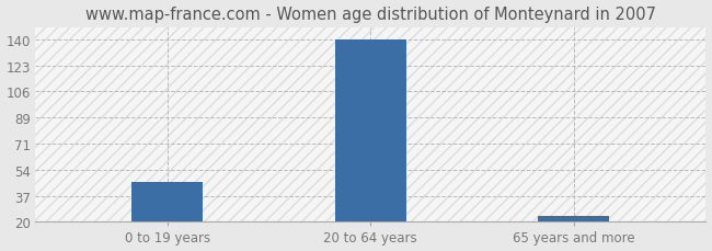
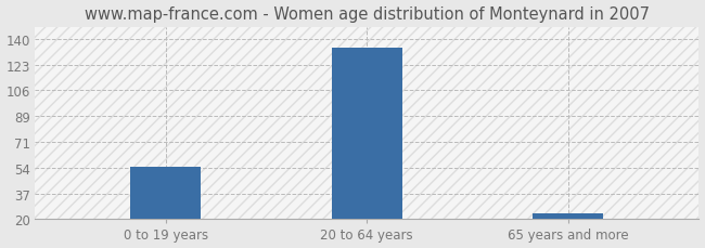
0 to 19 years: 46 -> 55
20 to 64 years: 140 -> 134
